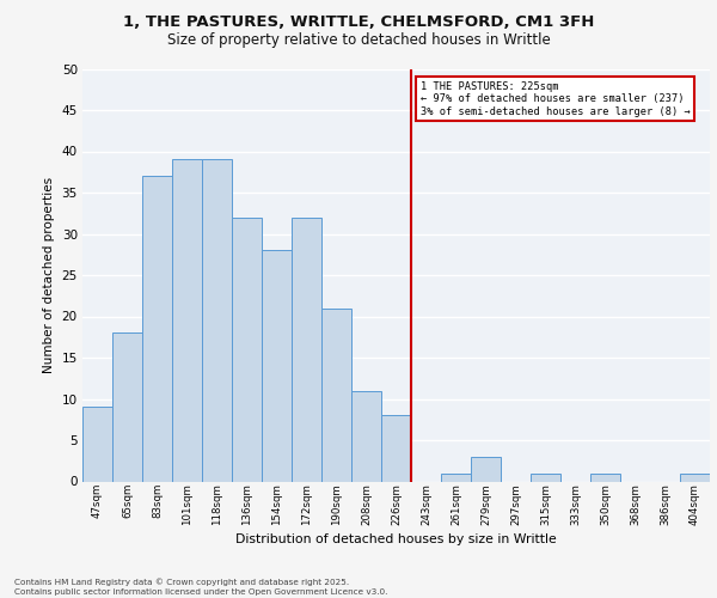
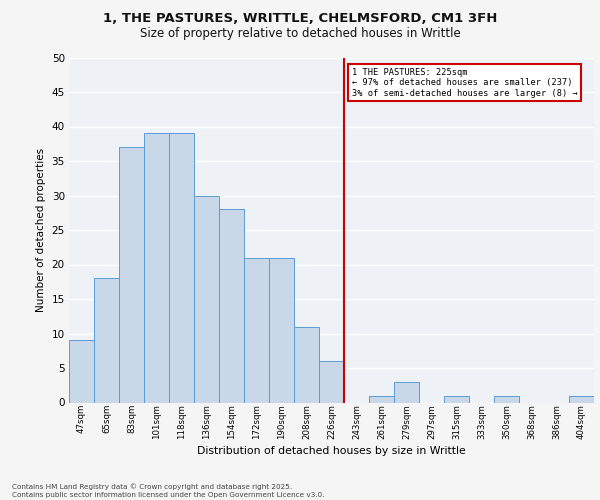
136sqm: 32 -> 30
172sqm: 32 -> 21
226sqm: 8 -> 6
